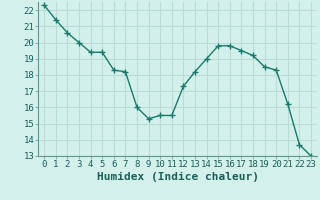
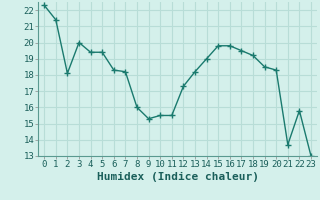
2: 20.6 -> 18.1
21: 16.2 -> 13.7
22: 13.7 -> 15.8
